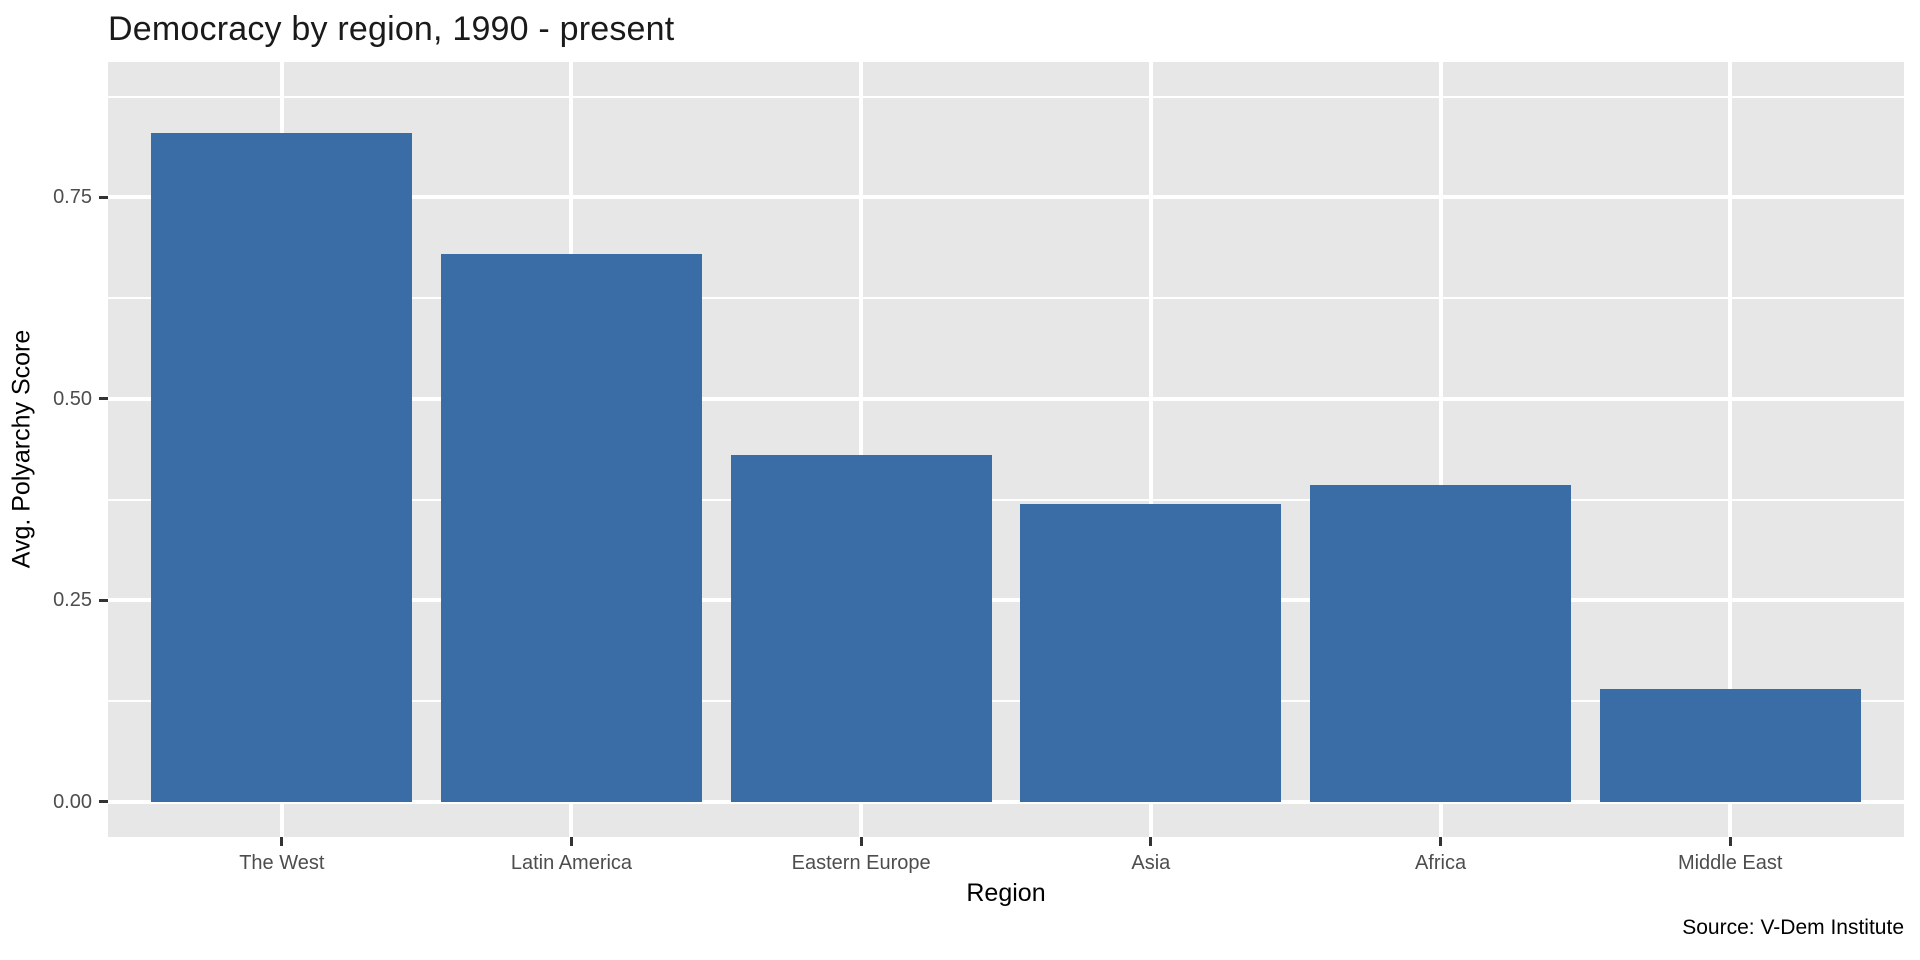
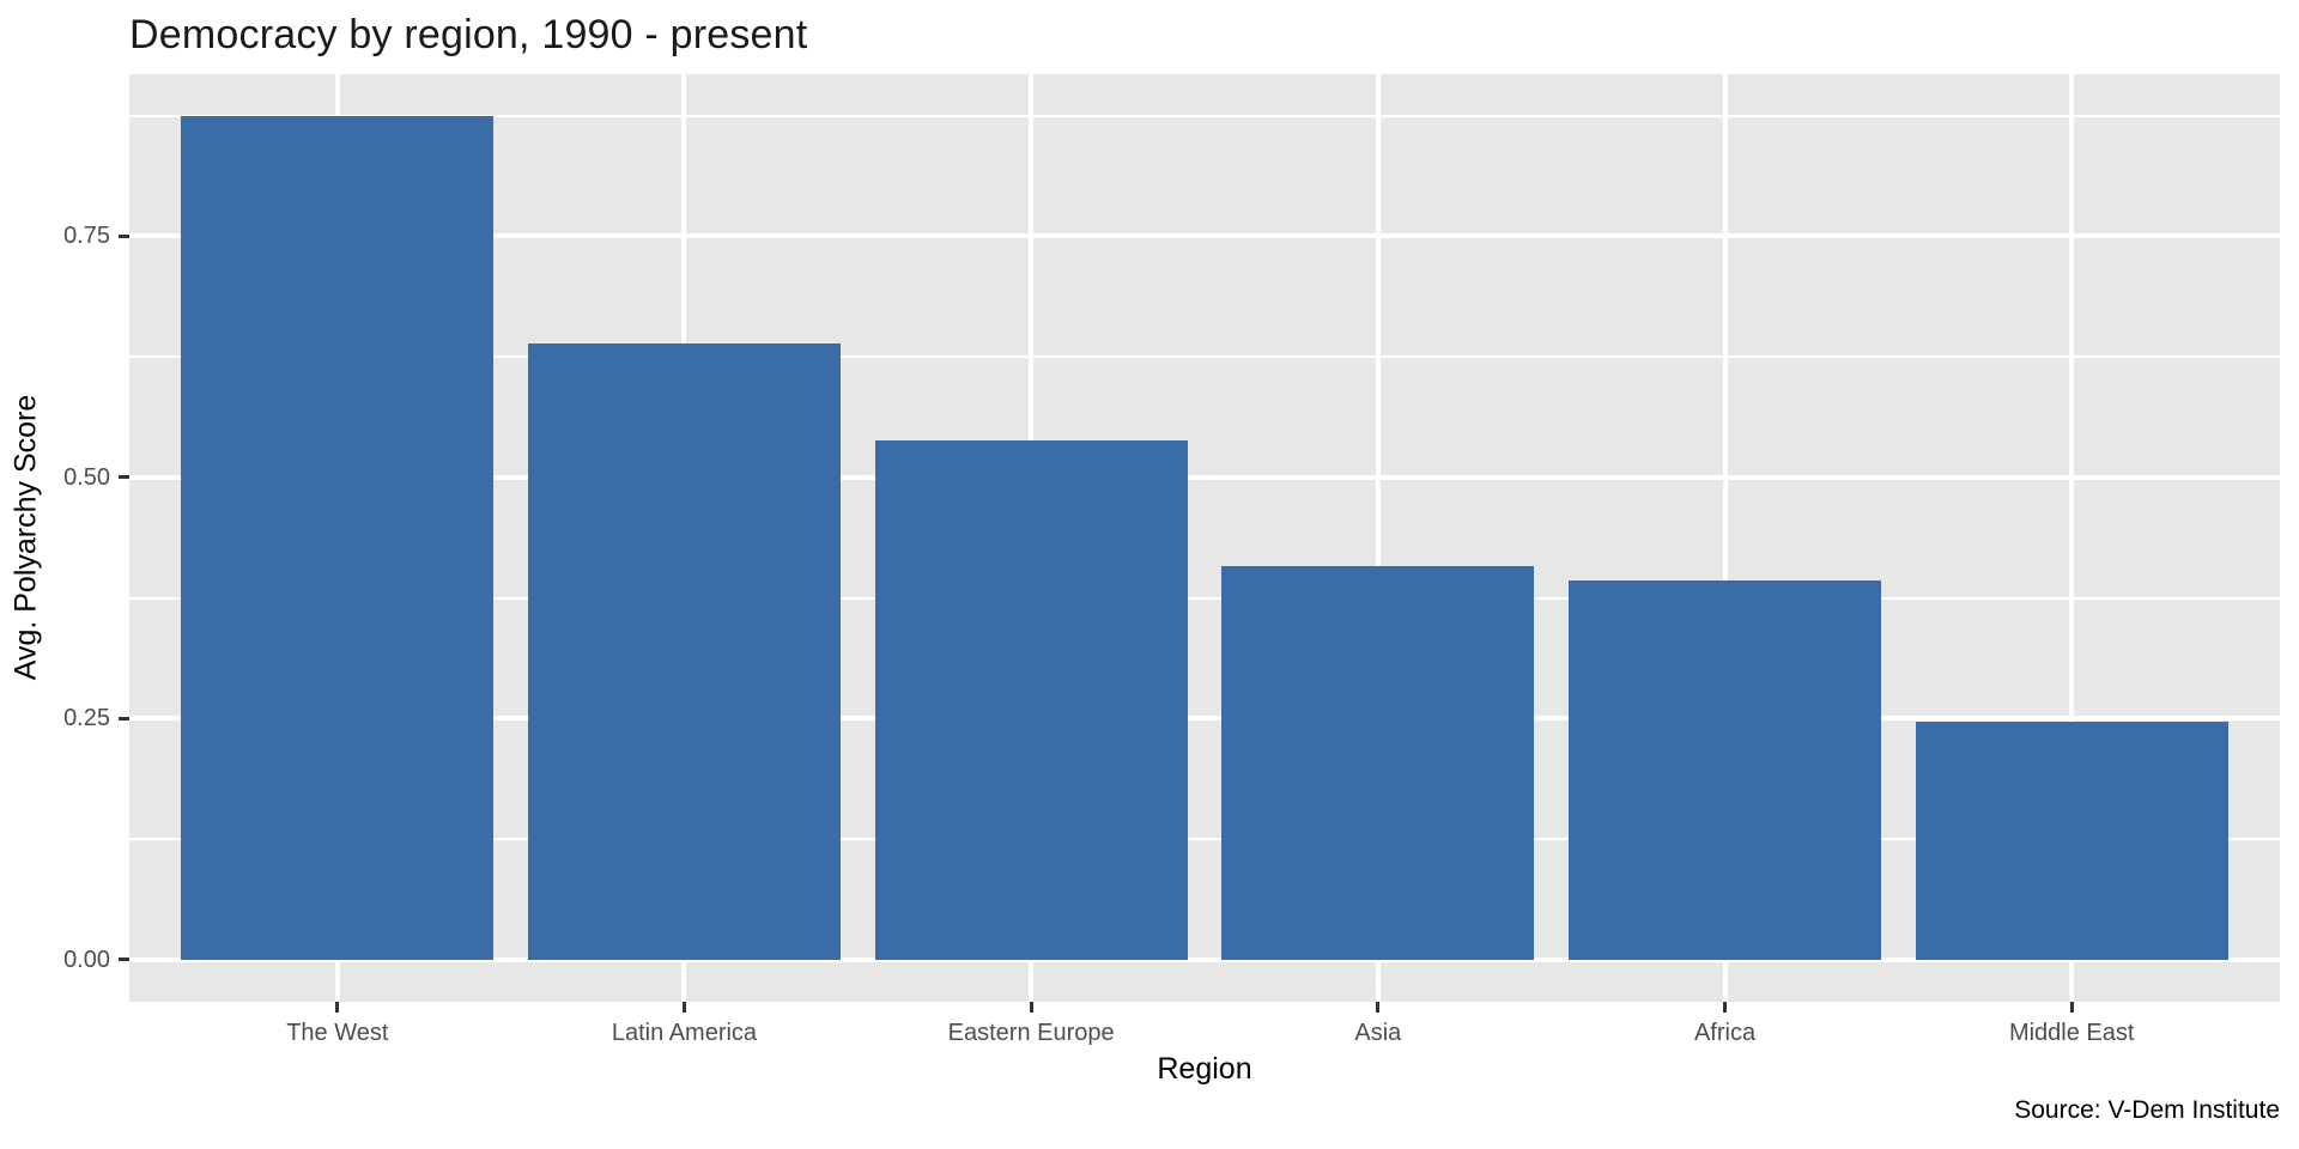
The West: 0.83 -> 0.87
Latin America: 0.68 -> 0.64
Eastern Europe: 0.43 -> 0.54
Asia: 0.37 -> 0.41
Middle East: 0.14 -> 0.25
